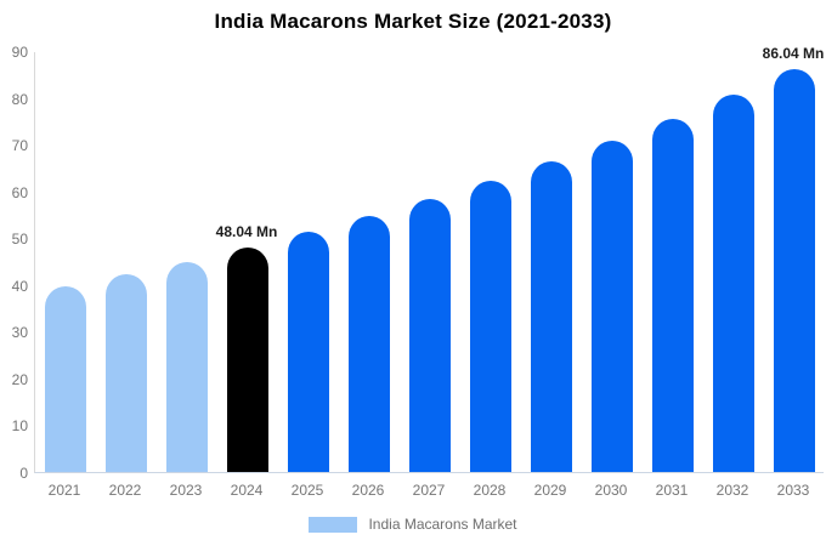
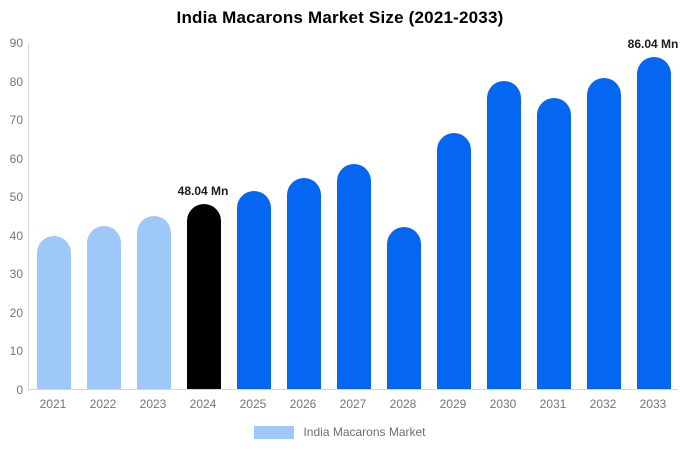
2028: 62 -> 42
2030: 71 -> 80
